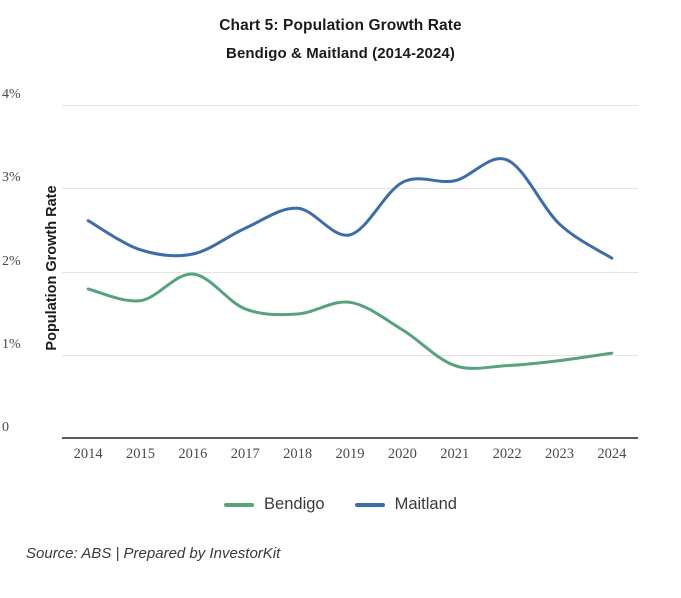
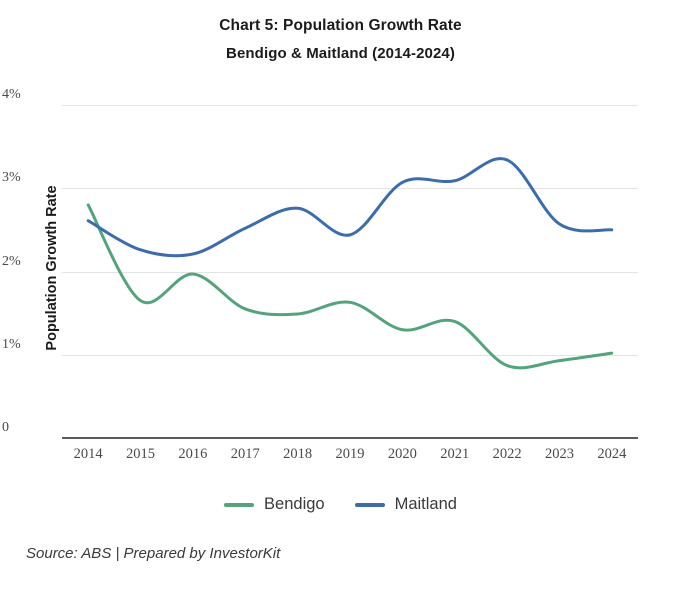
Bendigo/2014: 1.8% -> 2.8%
Bendigo/2021: 0.9% -> 1.4%
Maitland/2024: 2.2% -> 2.5%
